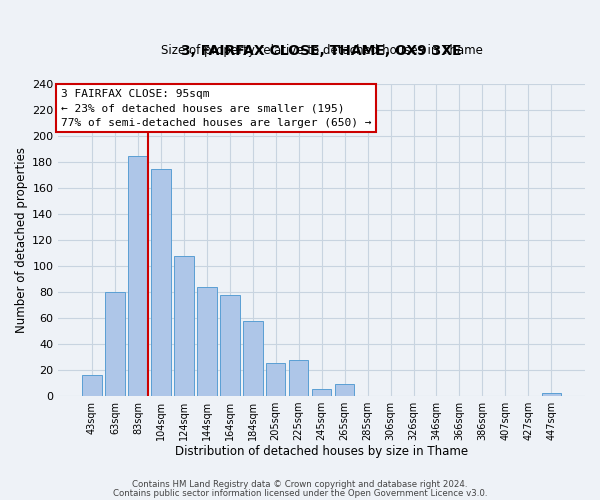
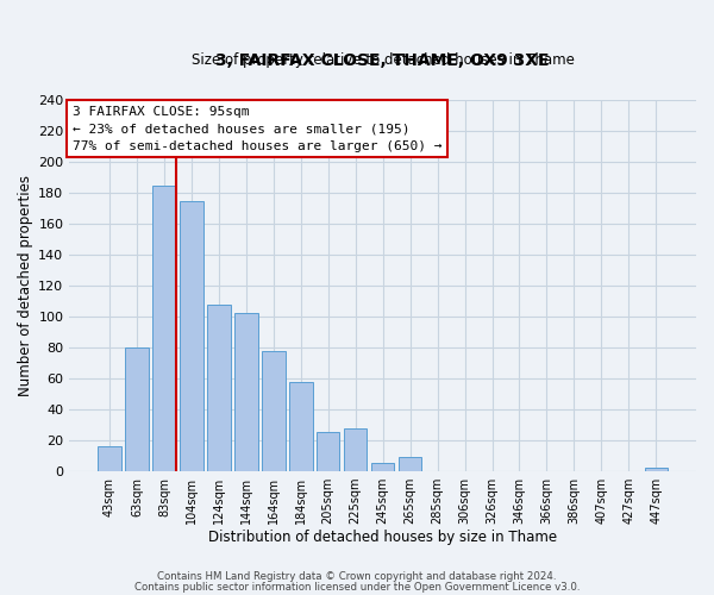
144sqm: 84 -> 102
